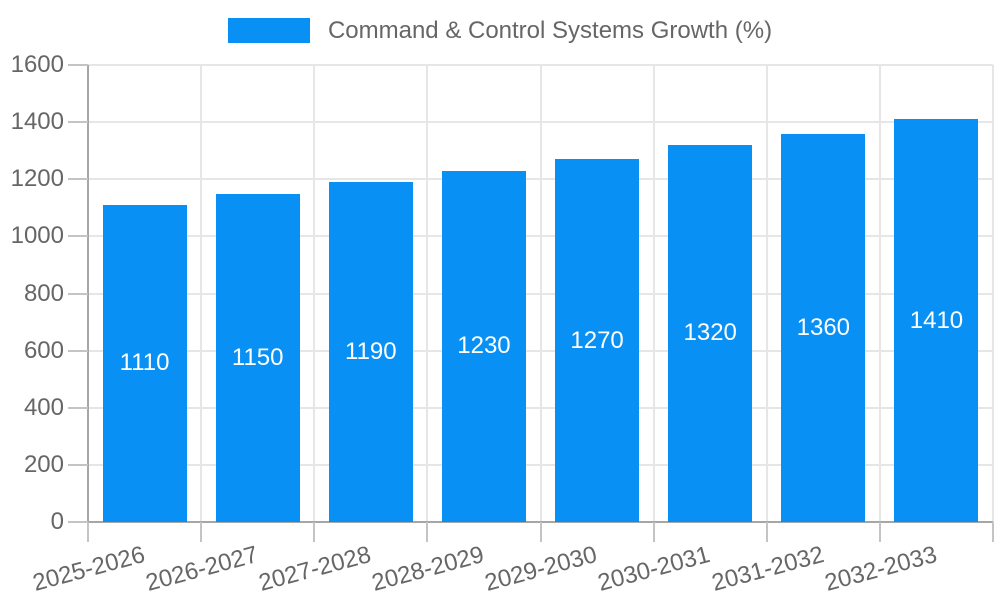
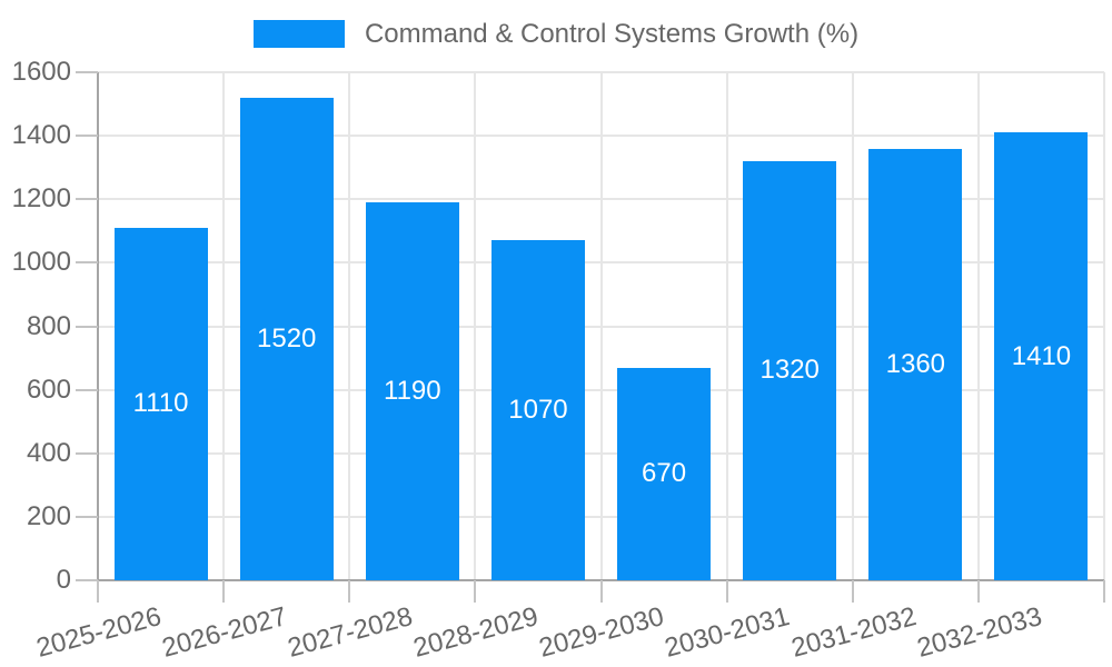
2026-2027: 1150 -> 1520
2028-2029: 1230 -> 1070
2029-2030: 1270 -> 670
